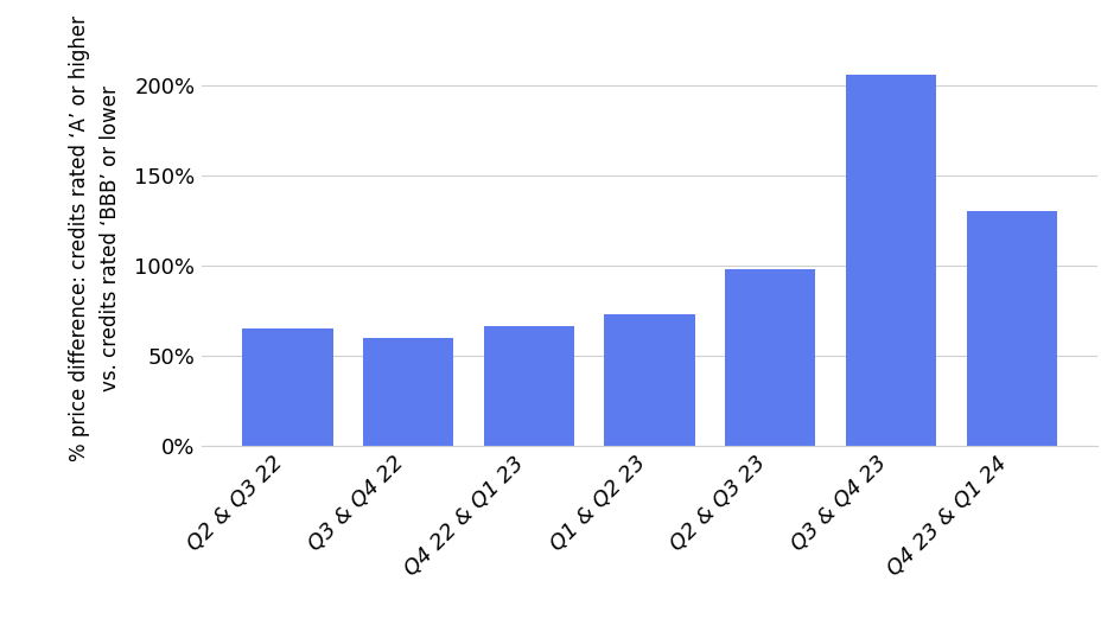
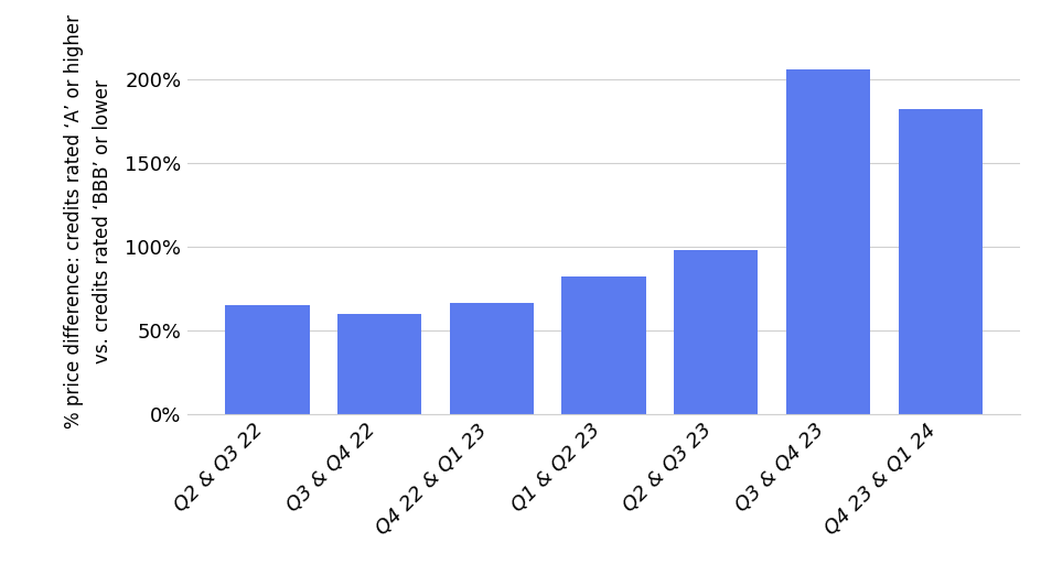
Q1 & Q2 23: 73% -> 82%
Q4 23 & Q1 24: 130% -> 182%
